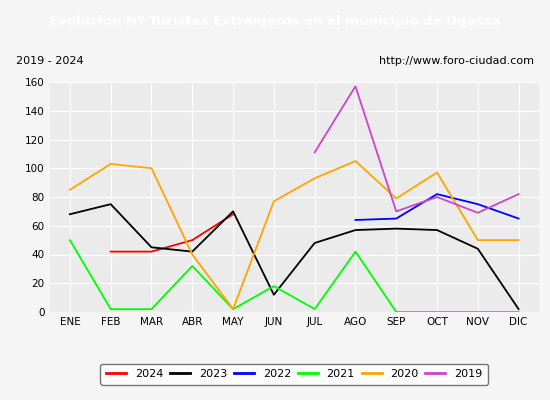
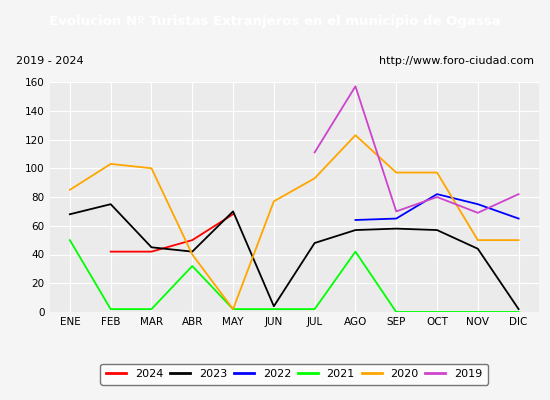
2023/JUN: 12 -> 4
2021/JUN: 18 -> 2
2020/AGO: 105 -> 123
2020/SEP: 79 -> 97
